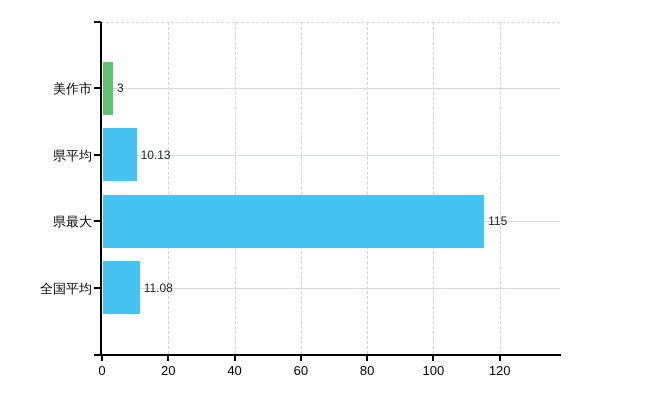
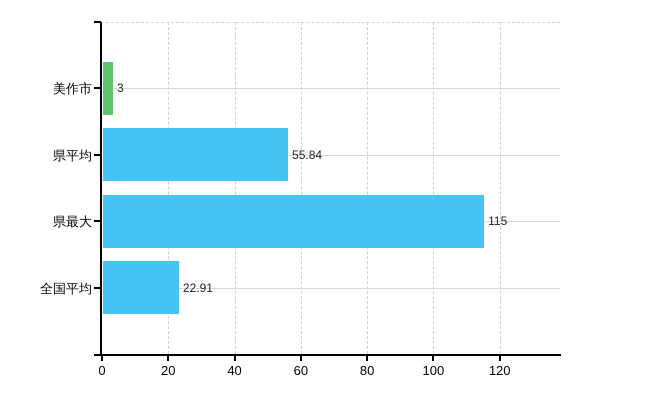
県平均: 10.13 -> 55.84
全国平均: 11.08 -> 22.91
